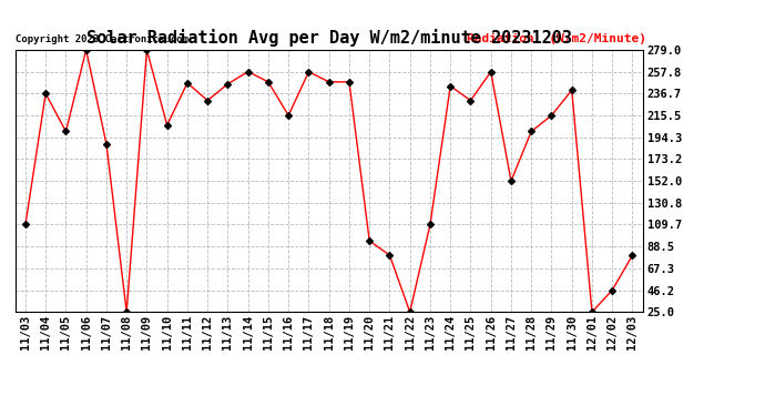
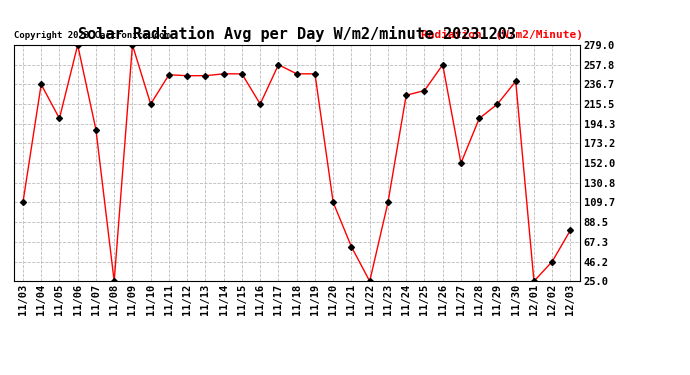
11/10: 206 -> 216
11/12: 230 -> 246
11/14: 258 -> 248
11/20: 94 -> 110
11/21: 80 -> 62
11/24: 244 -> 225
